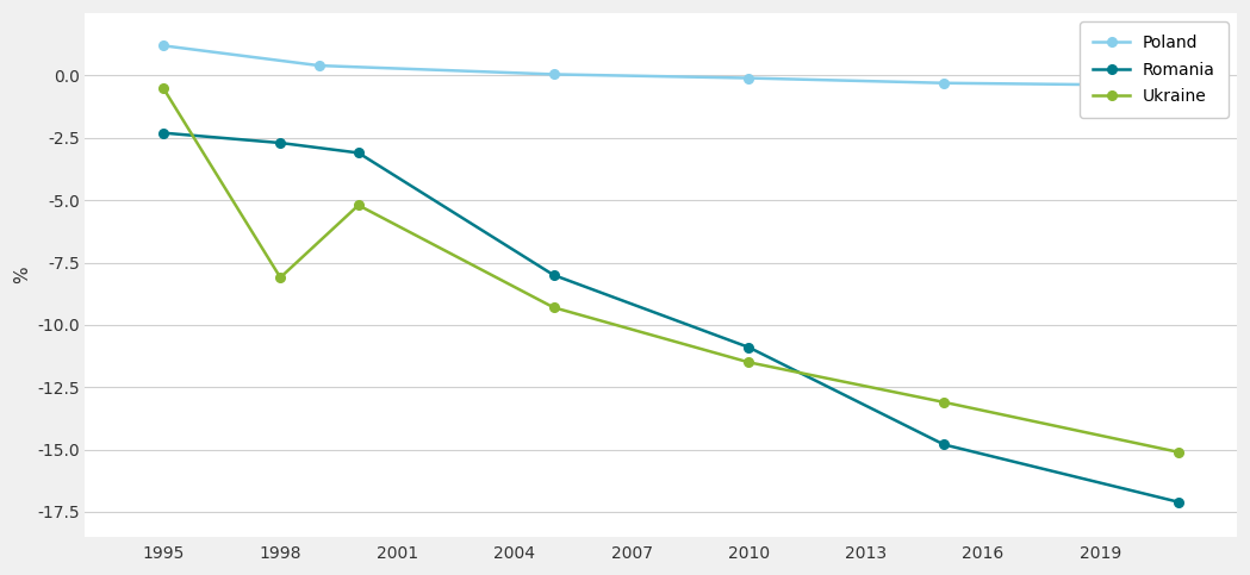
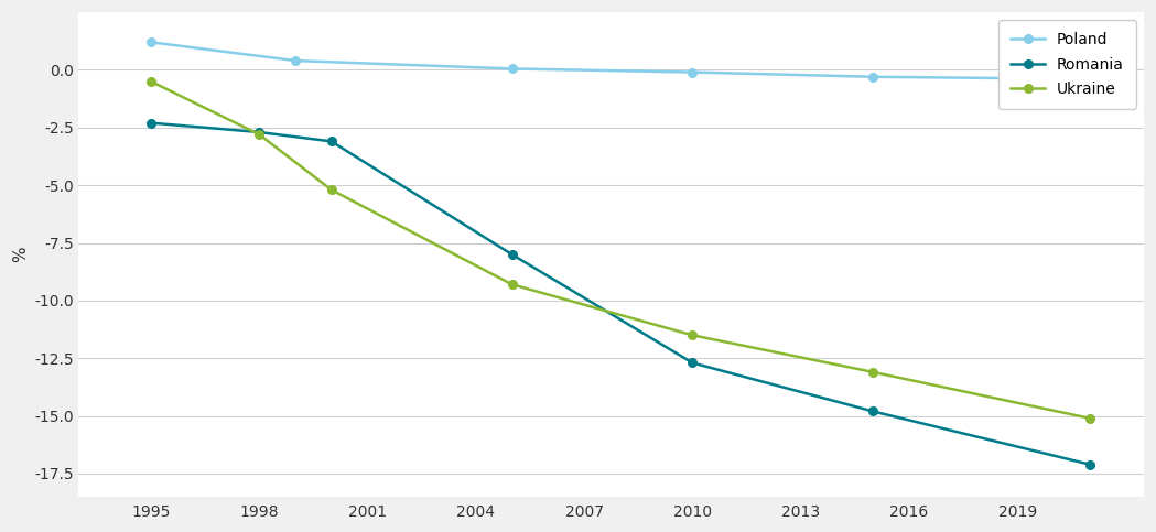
Ukraine/1998: -8.1 -> -2.8
Romania/2010: -10.9 -> -12.7
